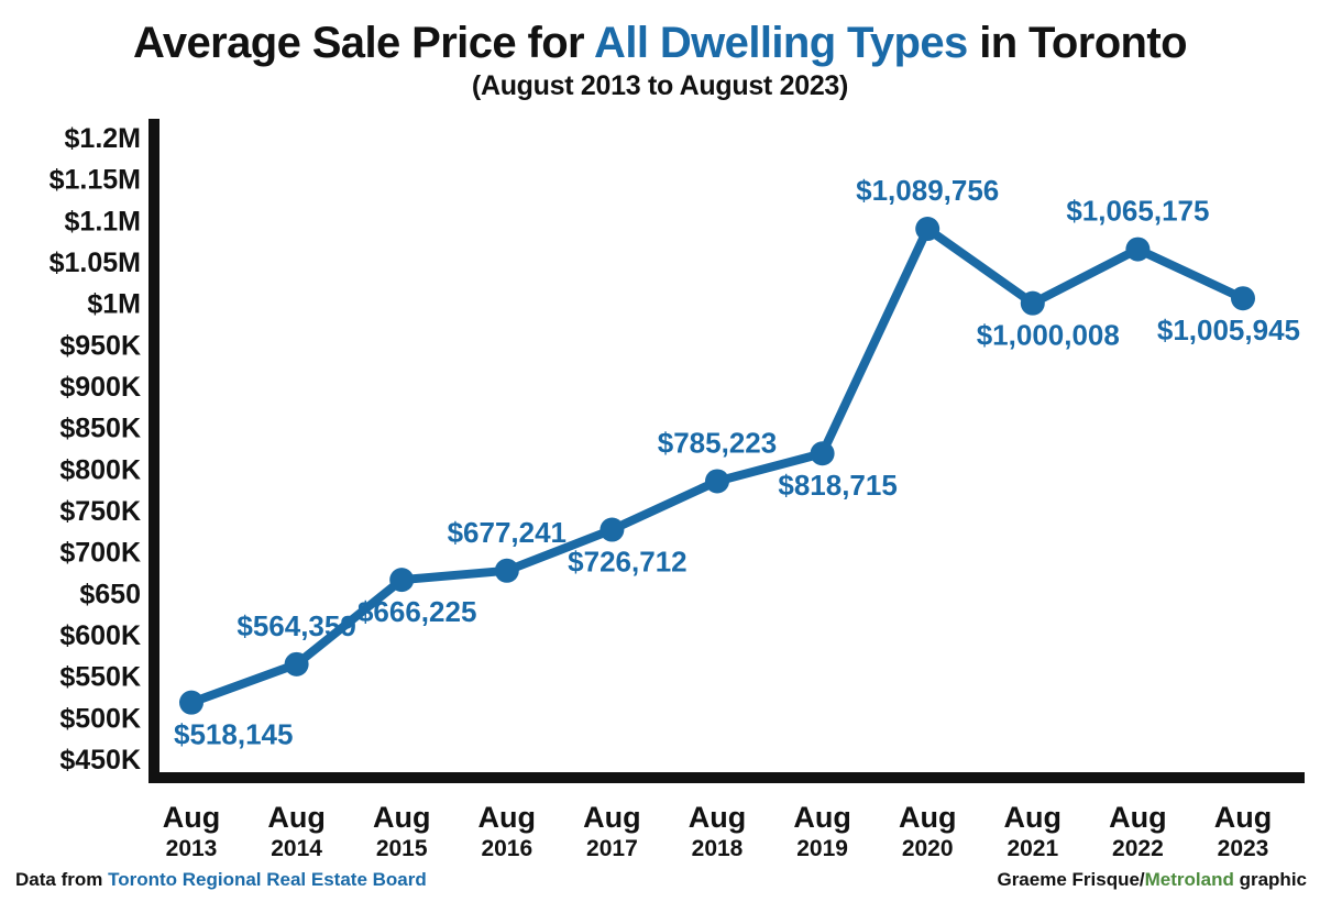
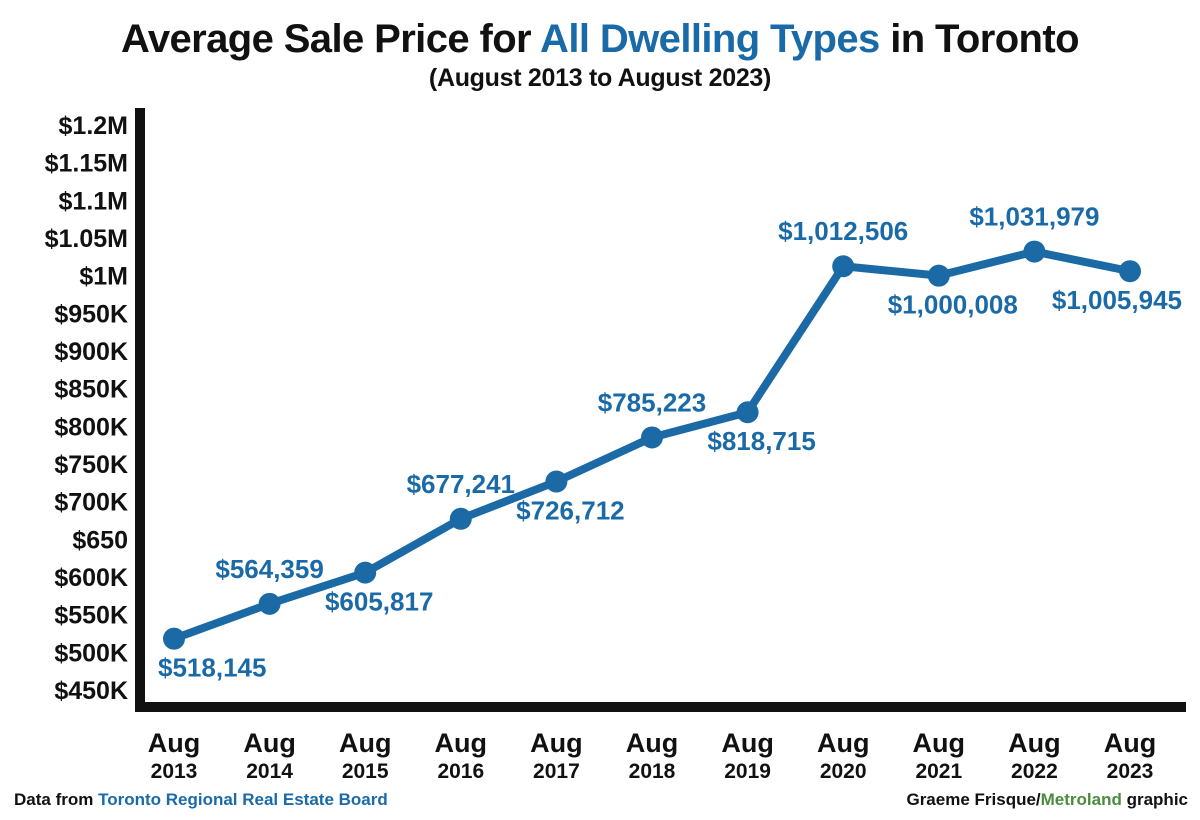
Aug 2015: $666,225 -> $605,817
Aug 2020: $1,089,756 -> $1,012,506
Aug 2022: $1,065,175 -> $1,031,979
